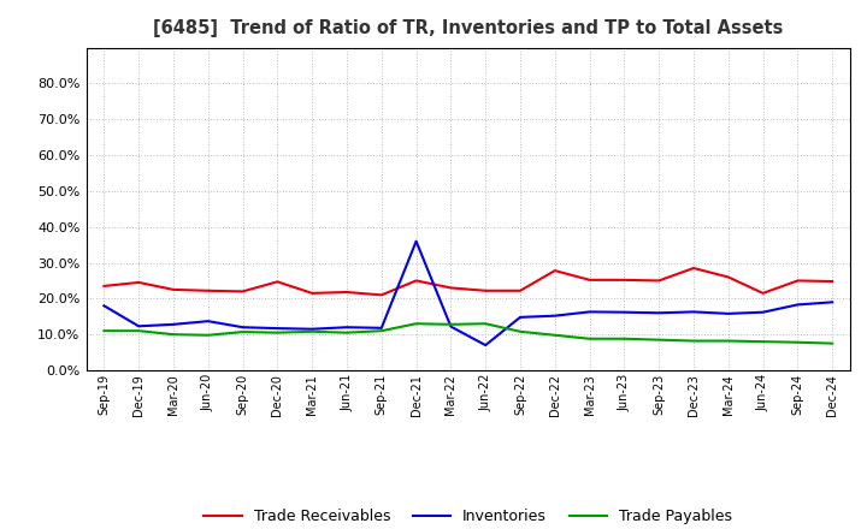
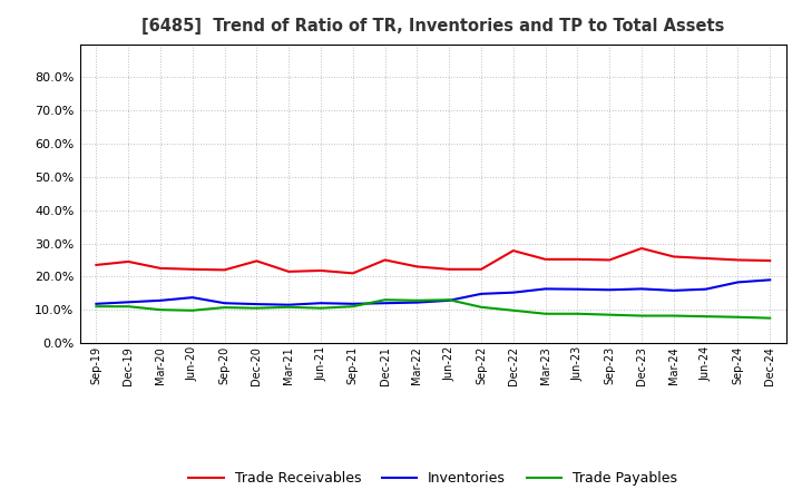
Inventories/Sep-19: 18.0% -> 11.8%
Inventories/Dec-21: 36.0% -> 12.0%
Inventories/Jun-22: 7.0% -> 12.8%
Trade Receivables/Jun-24: 21.5% -> 25.5%
